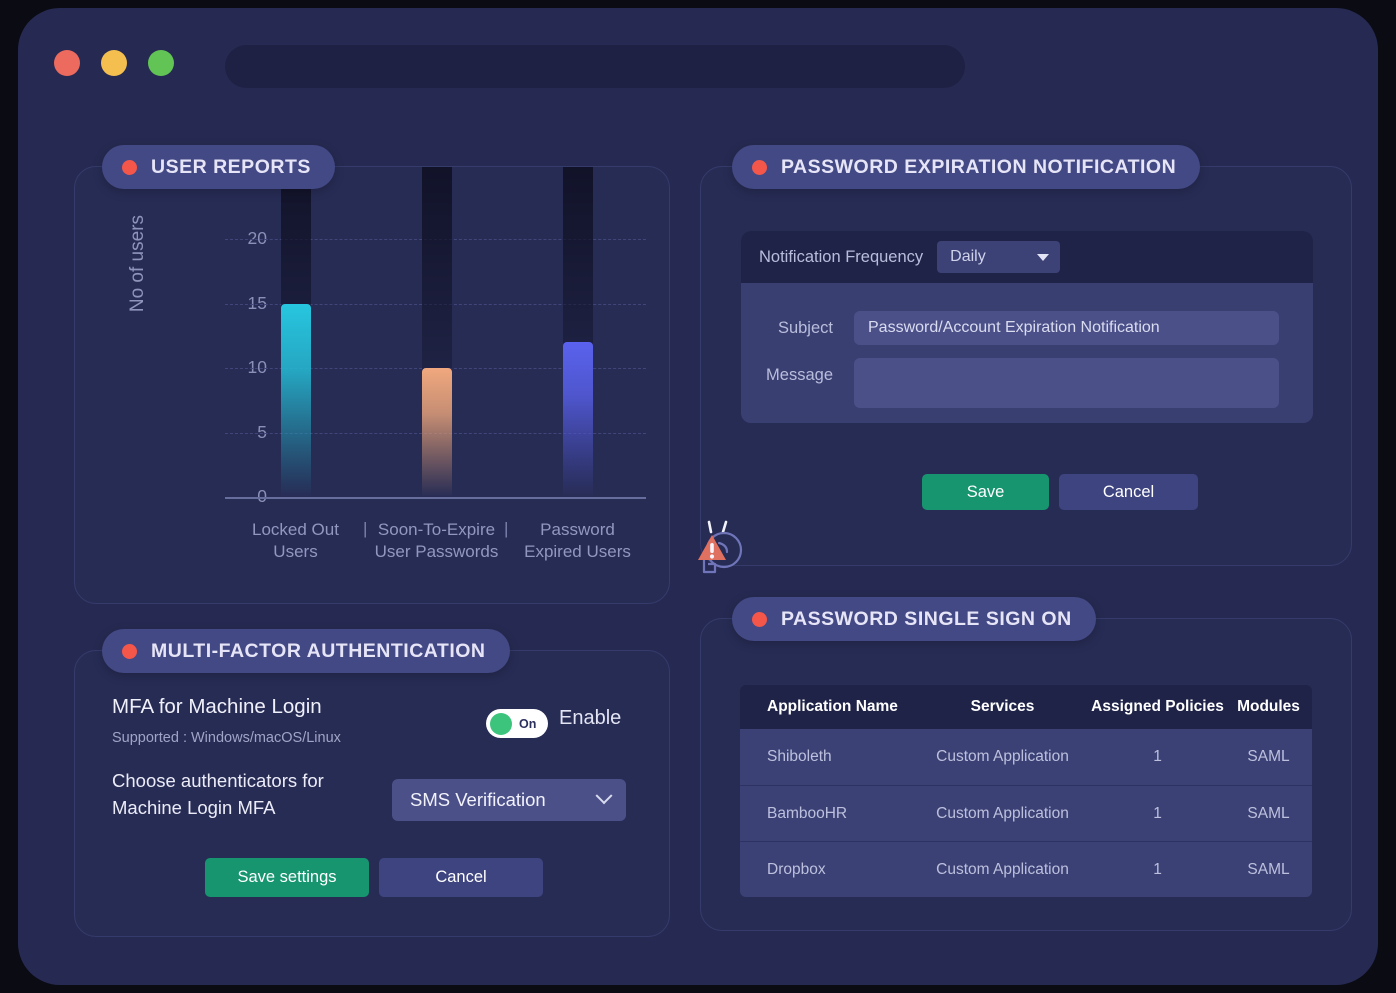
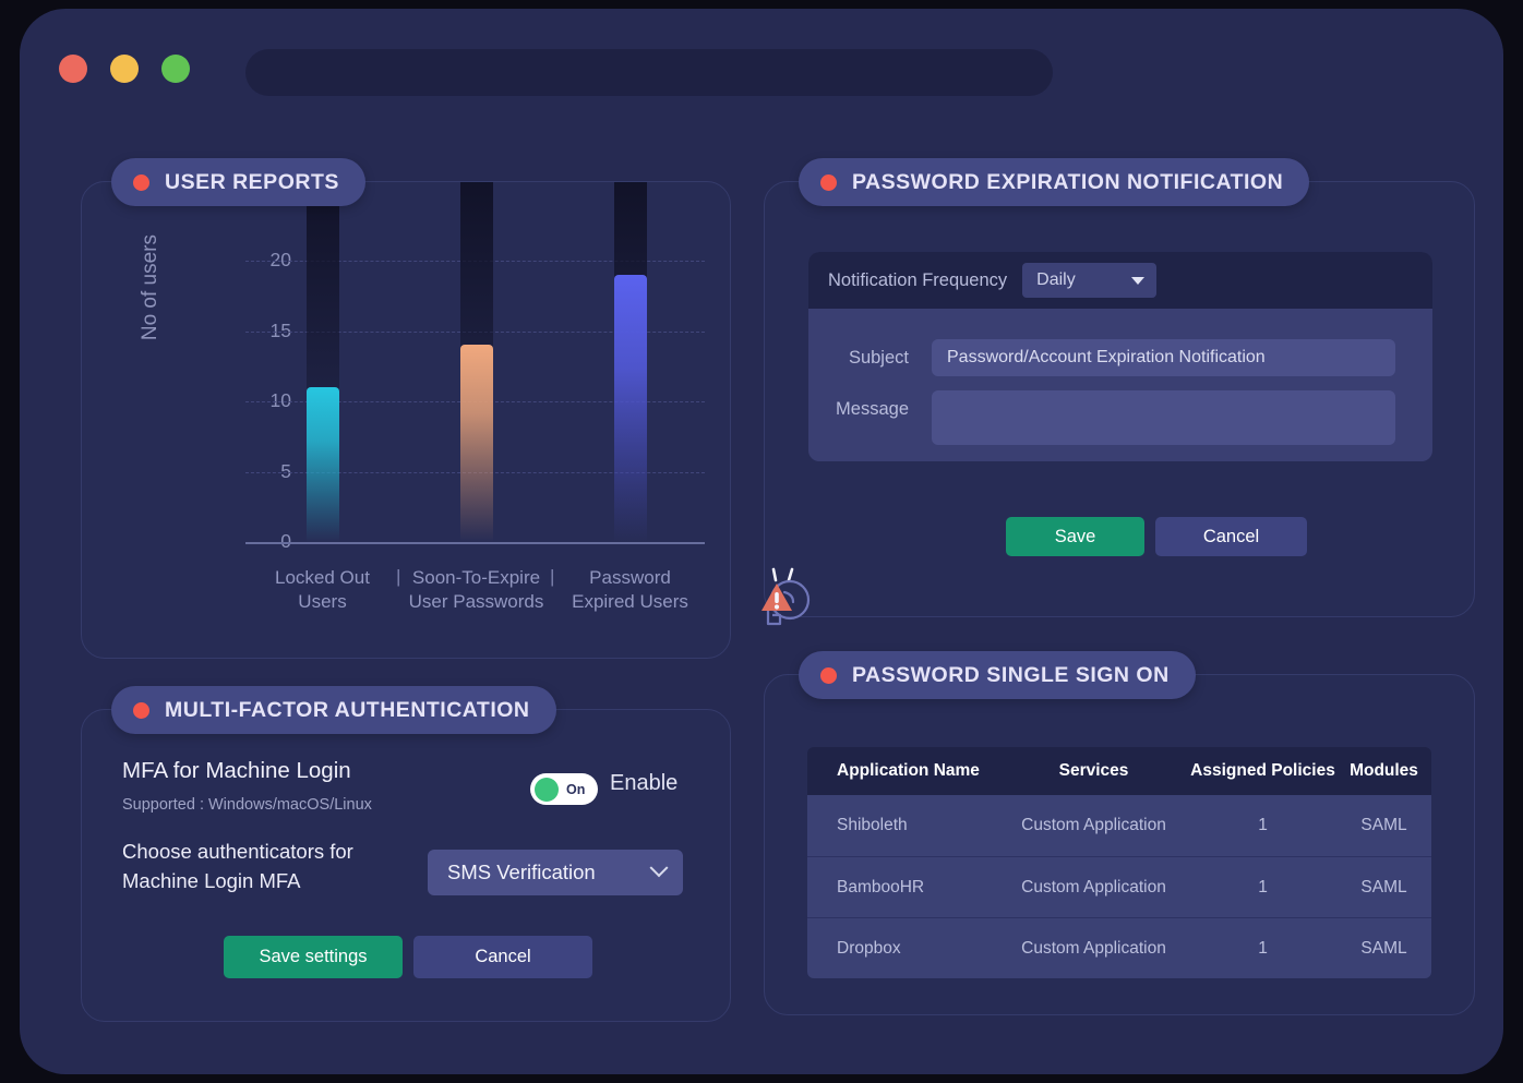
Locked Out Users: 15 -> 11
Soon-To-Expire User Passwords: 10 -> 14
Password Expired Users: 12 -> 19
